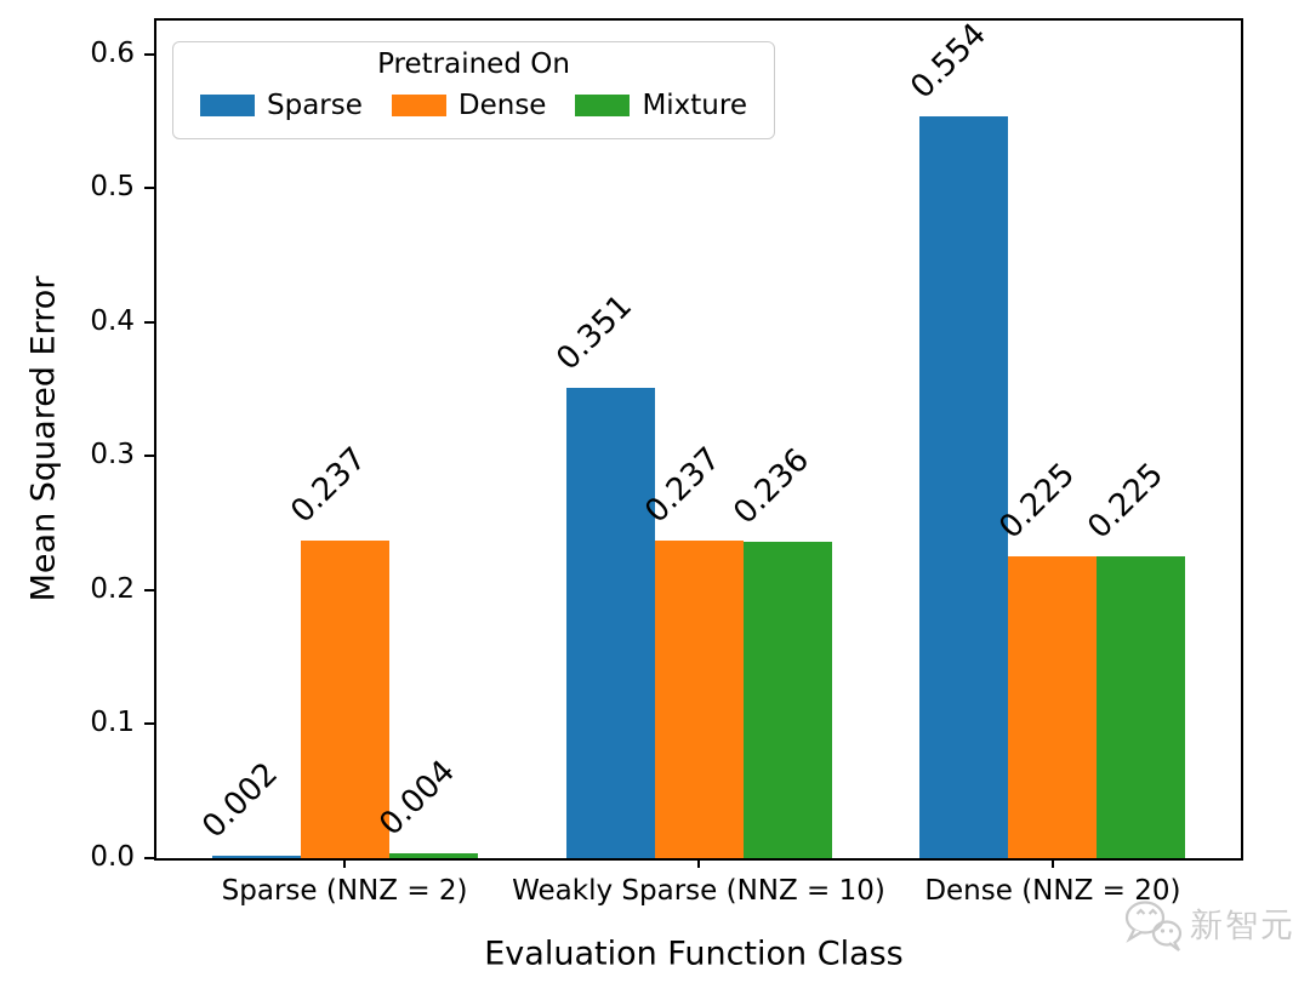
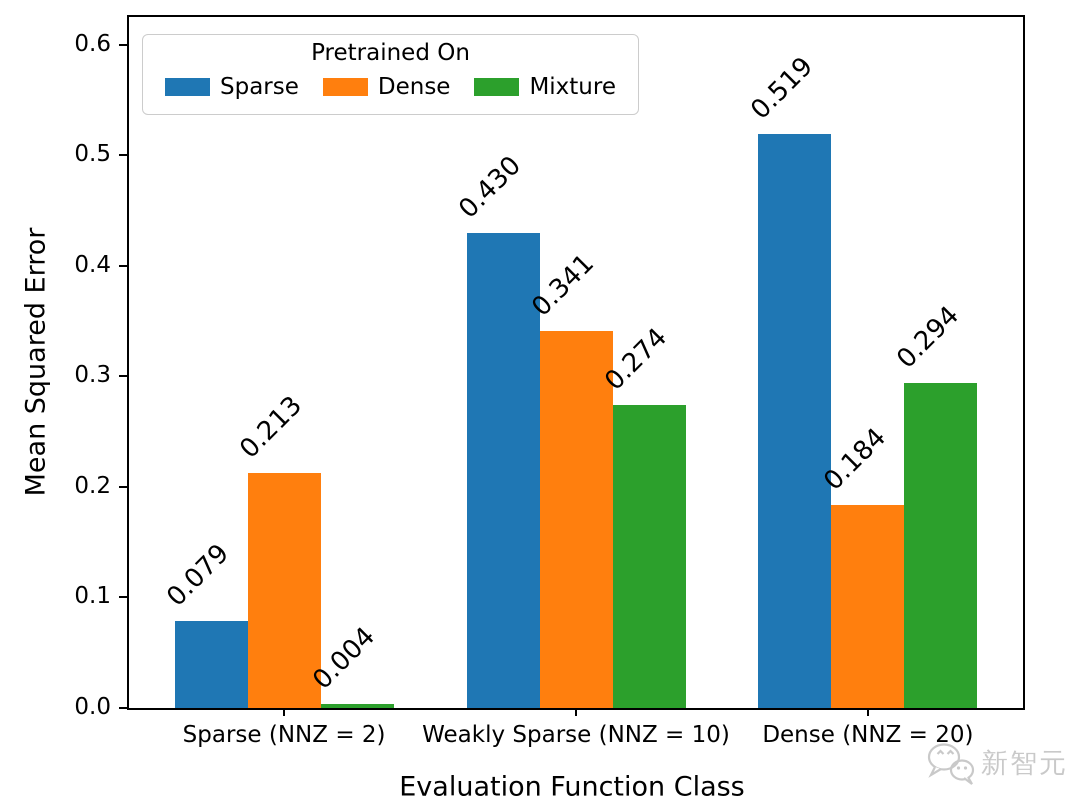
Sparse/Sparse (NNZ = 2): 0.002 -> 0.079
Dense/Sparse (NNZ = 2): 0.237 -> 0.213
Sparse/Weakly Sparse (NNZ = 10): 0.351 -> 0.430
Dense/Weakly Sparse (NNZ = 10): 0.237 -> 0.341
Mixture/Weakly Sparse (NNZ = 10): 0.236 -> 0.274
Sparse/Dense (NNZ = 20): 0.554 -> 0.519
Dense/Dense (NNZ = 20): 0.225 -> 0.184
Mixture/Dense (NNZ = 20): 0.225 -> 0.294
